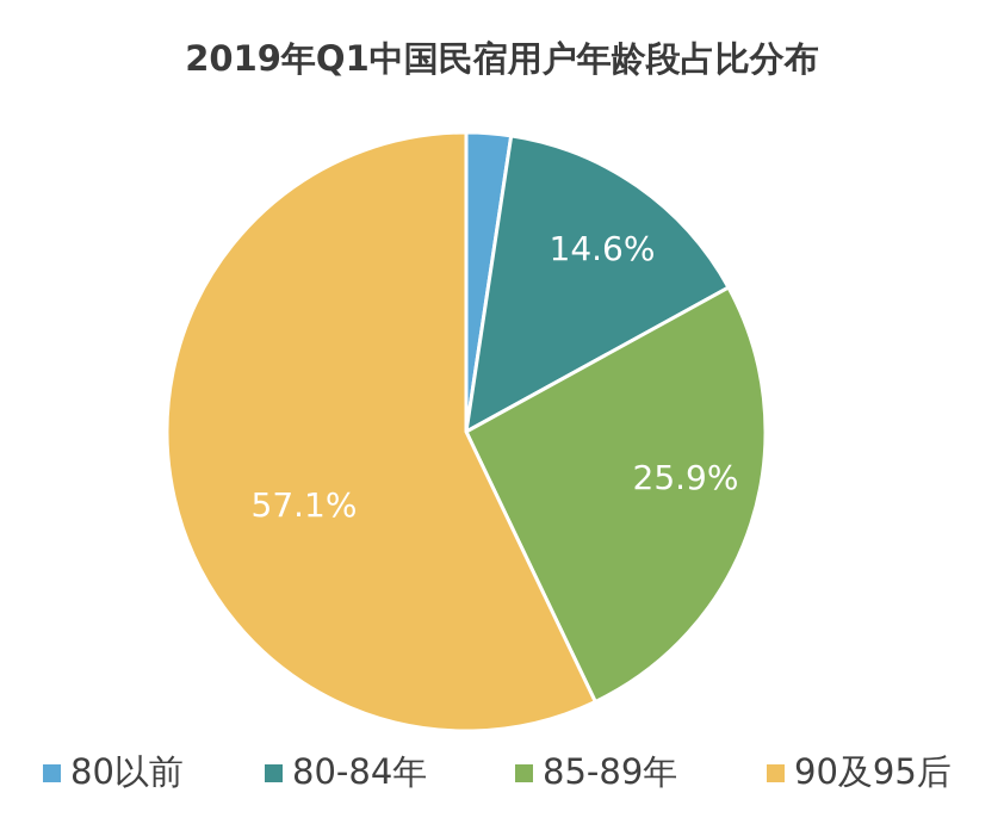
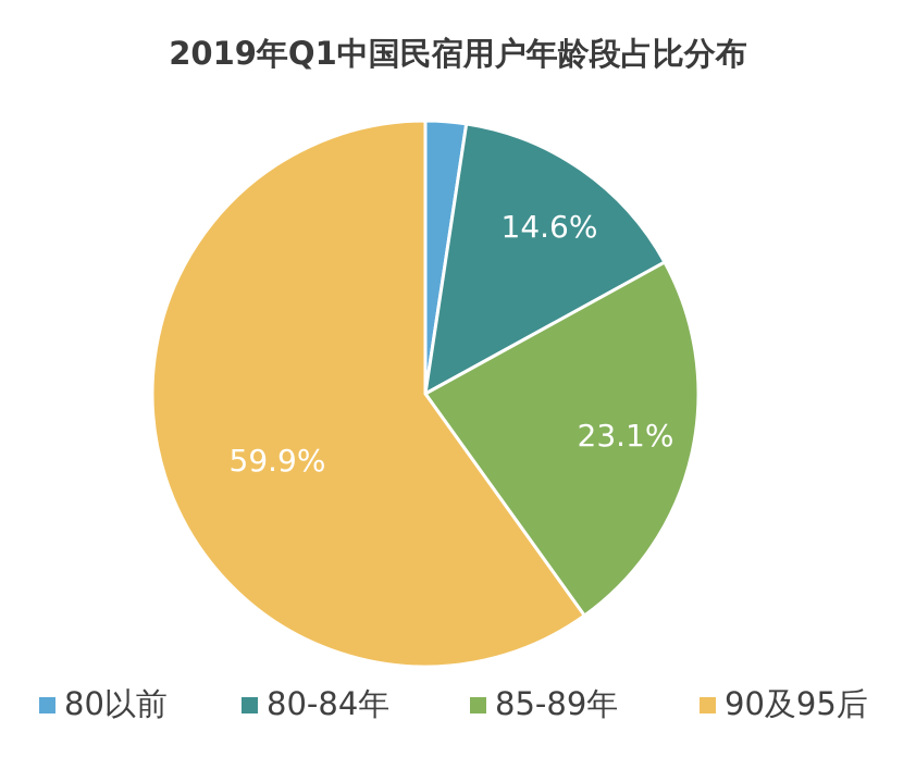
85-89年: 25.9% -> 23.1%
90及95后: 57.1% -> 59.9%
